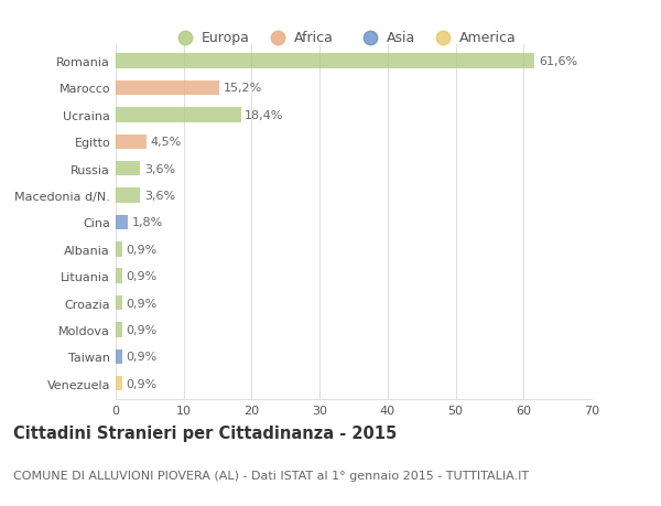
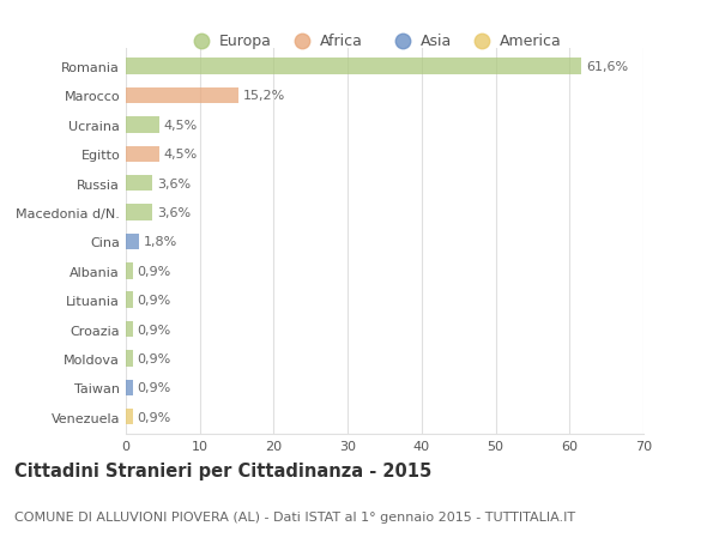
Ucraina: 18,4% -> 4,5%
